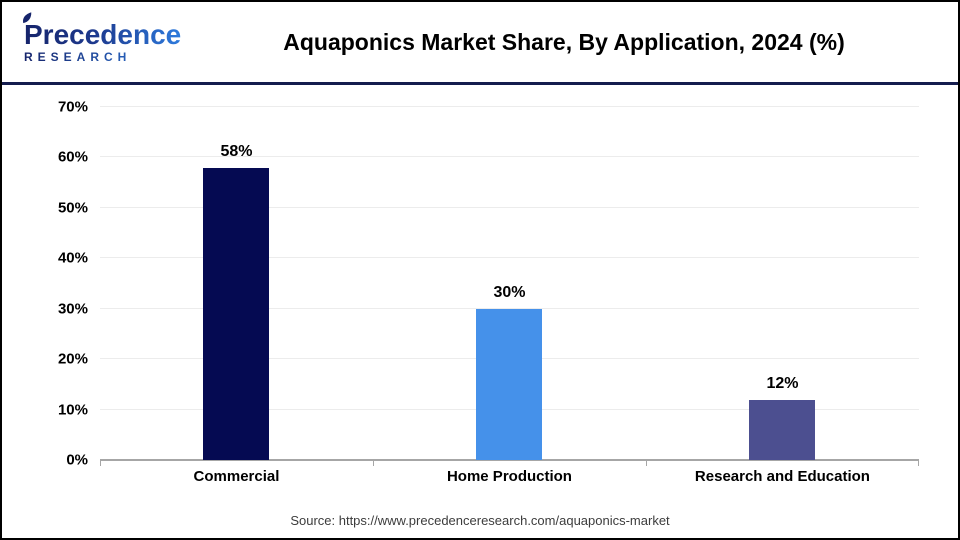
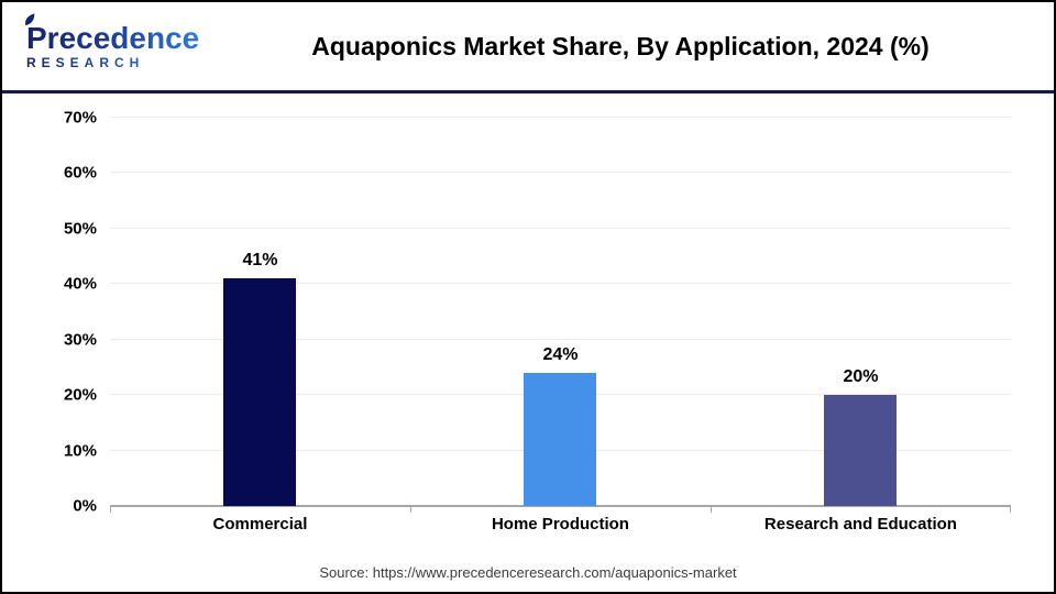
Commercial: 58% -> 41%
Home Production: 30% -> 24%
Research and Education: 12% -> 20%
